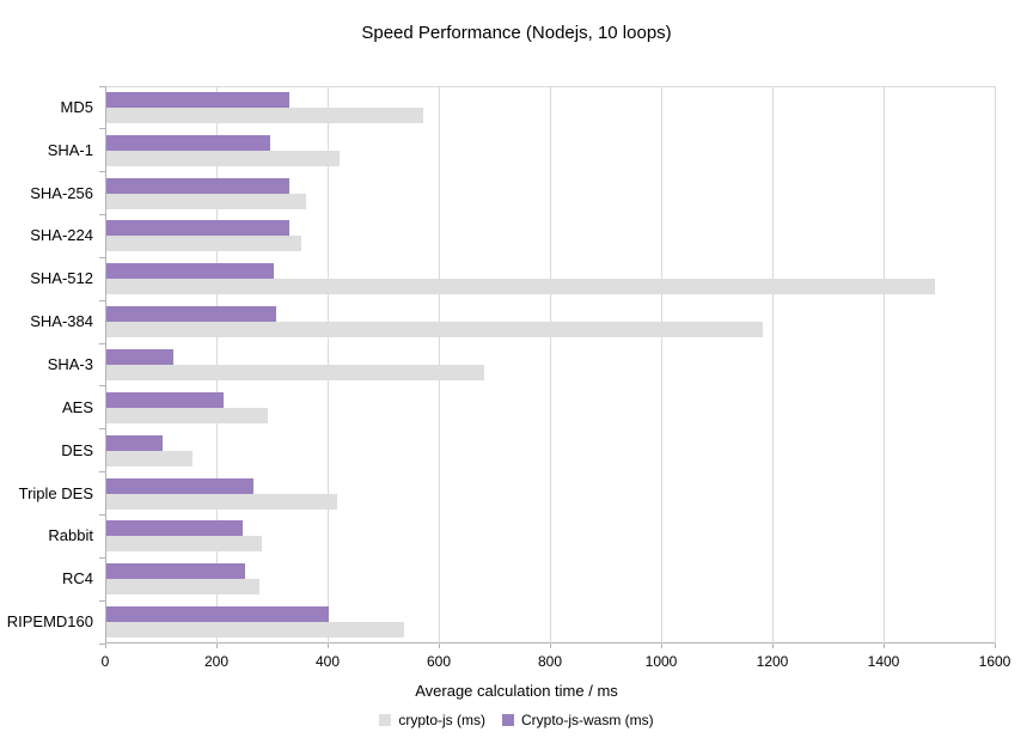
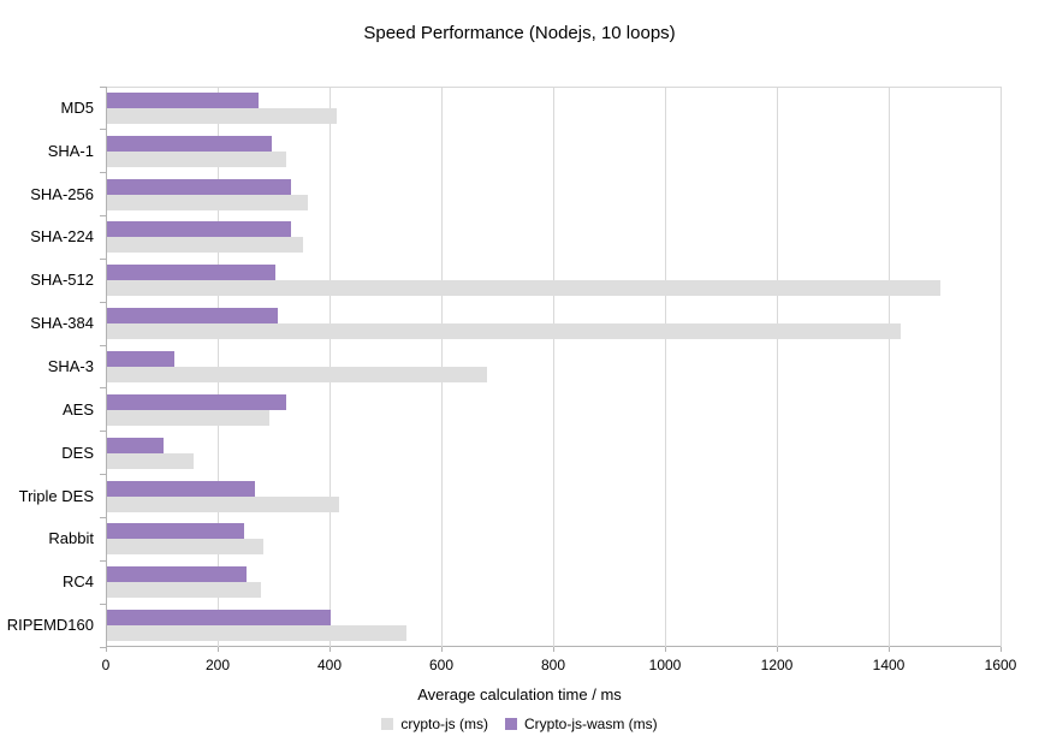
crypto-js (ms)/MD5: 570 -> 410
Crypto-js-wasm (ms)/MD5: 330 -> 270
crypto-js (ms)/SHA-1: 420 -> 320
crypto-js (ms)/SHA-384: 1180 -> 1420
Crypto-js-wasm (ms)/AES: 210 -> 320
